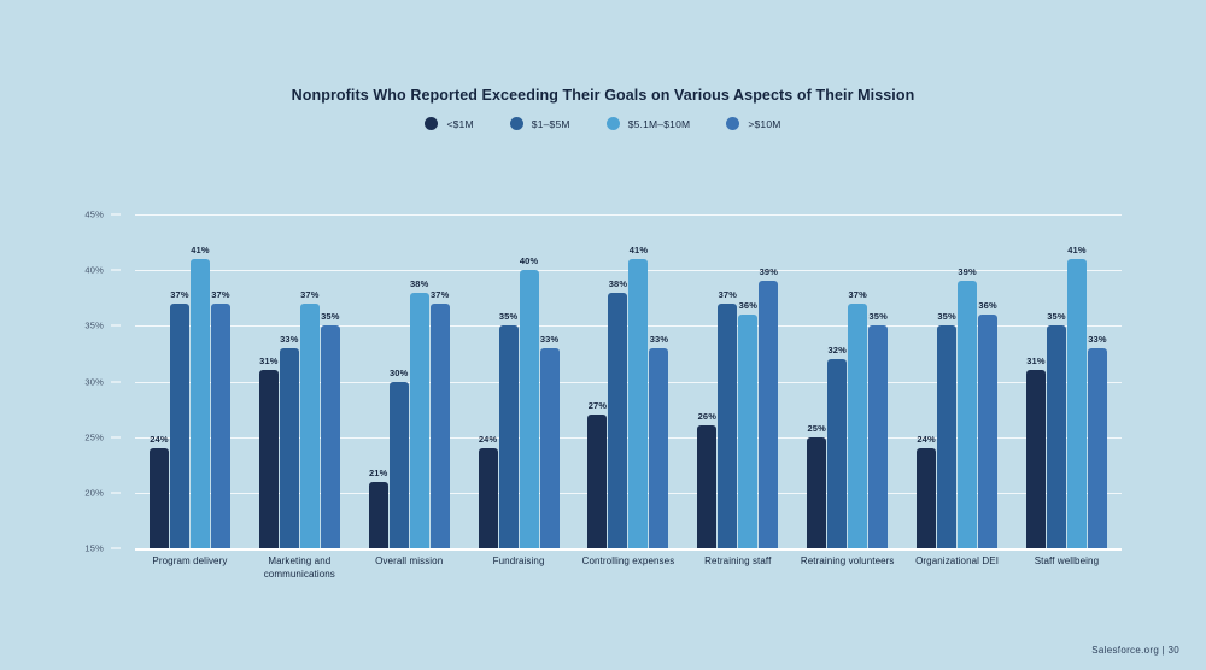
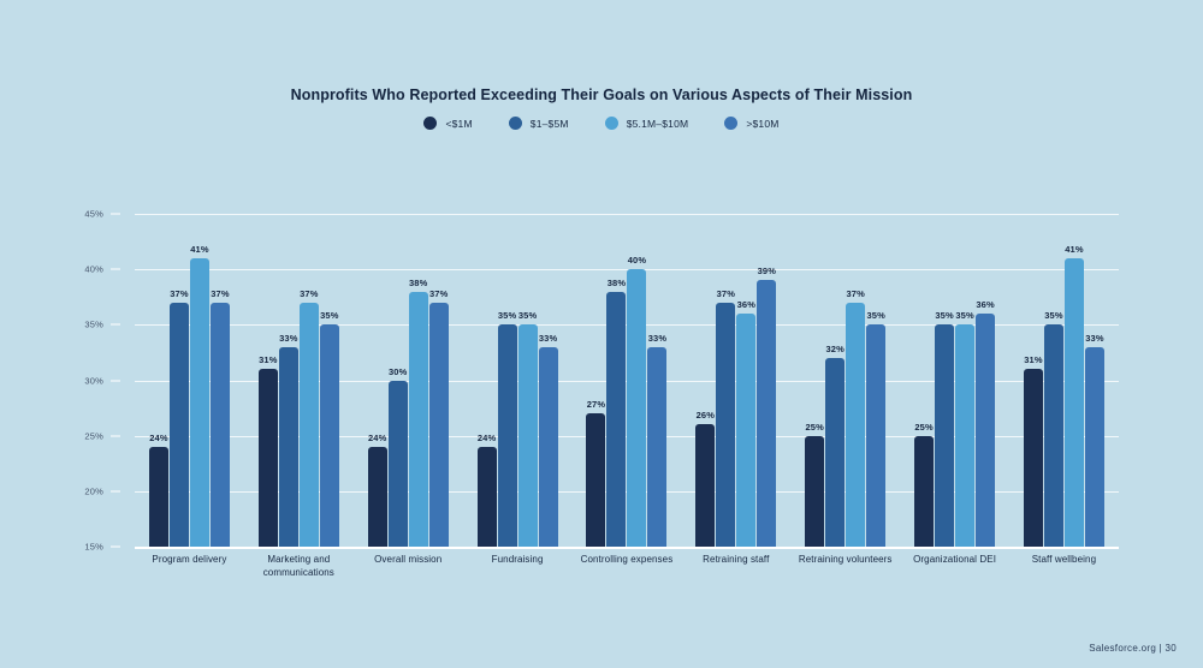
<$1M/Overall mission: 21% -> 24%
$5.1M–$10M/Fundraising: 40% -> 35%
$5.1M–$10M/Controlling expenses: 41% -> 40%
<$1M/Organizational DEI: 24% -> 25%
$5.1M–$10M/Organizational DEI: 39% -> 35%
